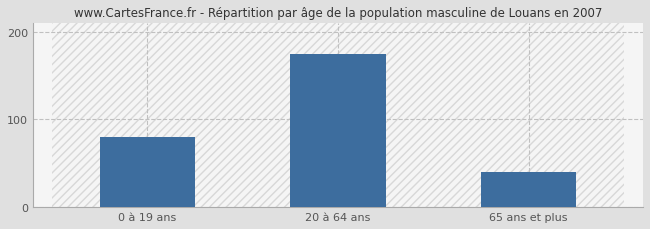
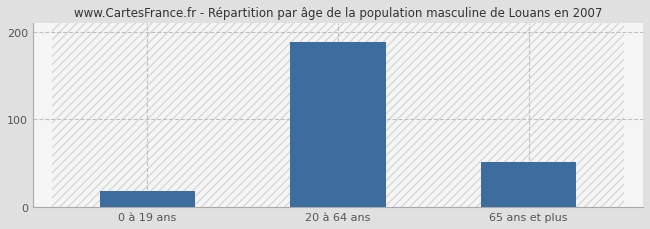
0 à 19 ans: 80 -> 18
20 à 64 ans: 175 -> 188
65 ans et plus: 40 -> 52
